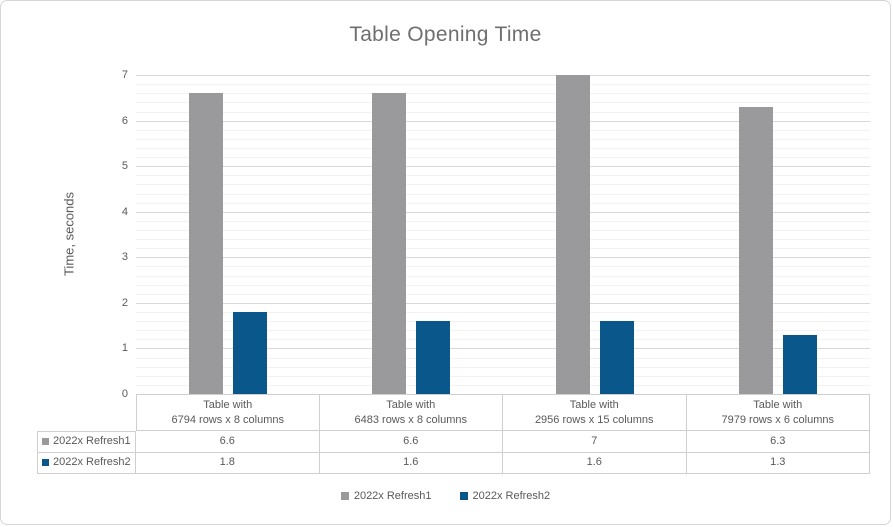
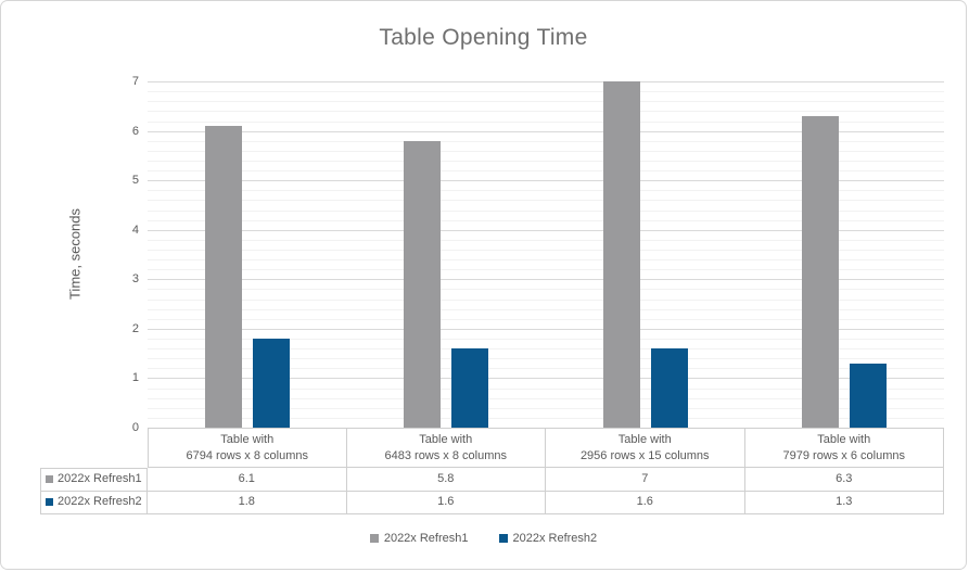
2022x Refresh1/Table with 6794 rows x 8 columns: 6.6 -> 6.1
2022x Refresh1/Table with 6483 rows x 8 columns: 6.6 -> 5.8
